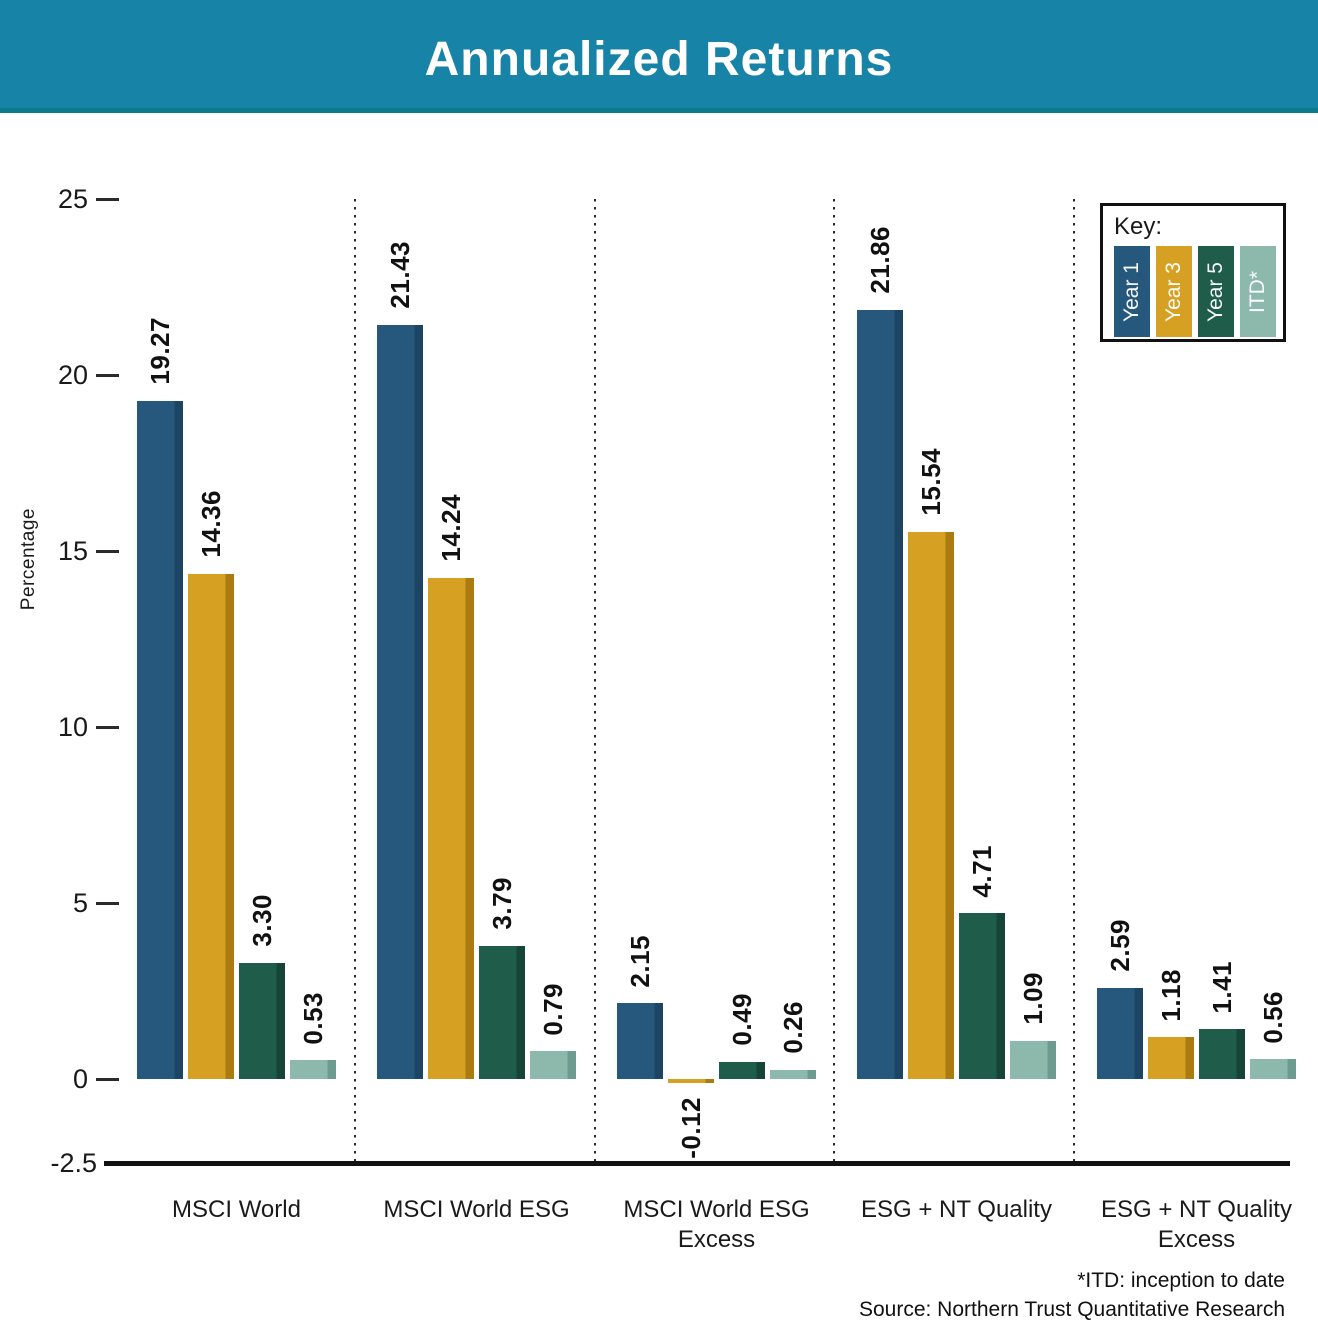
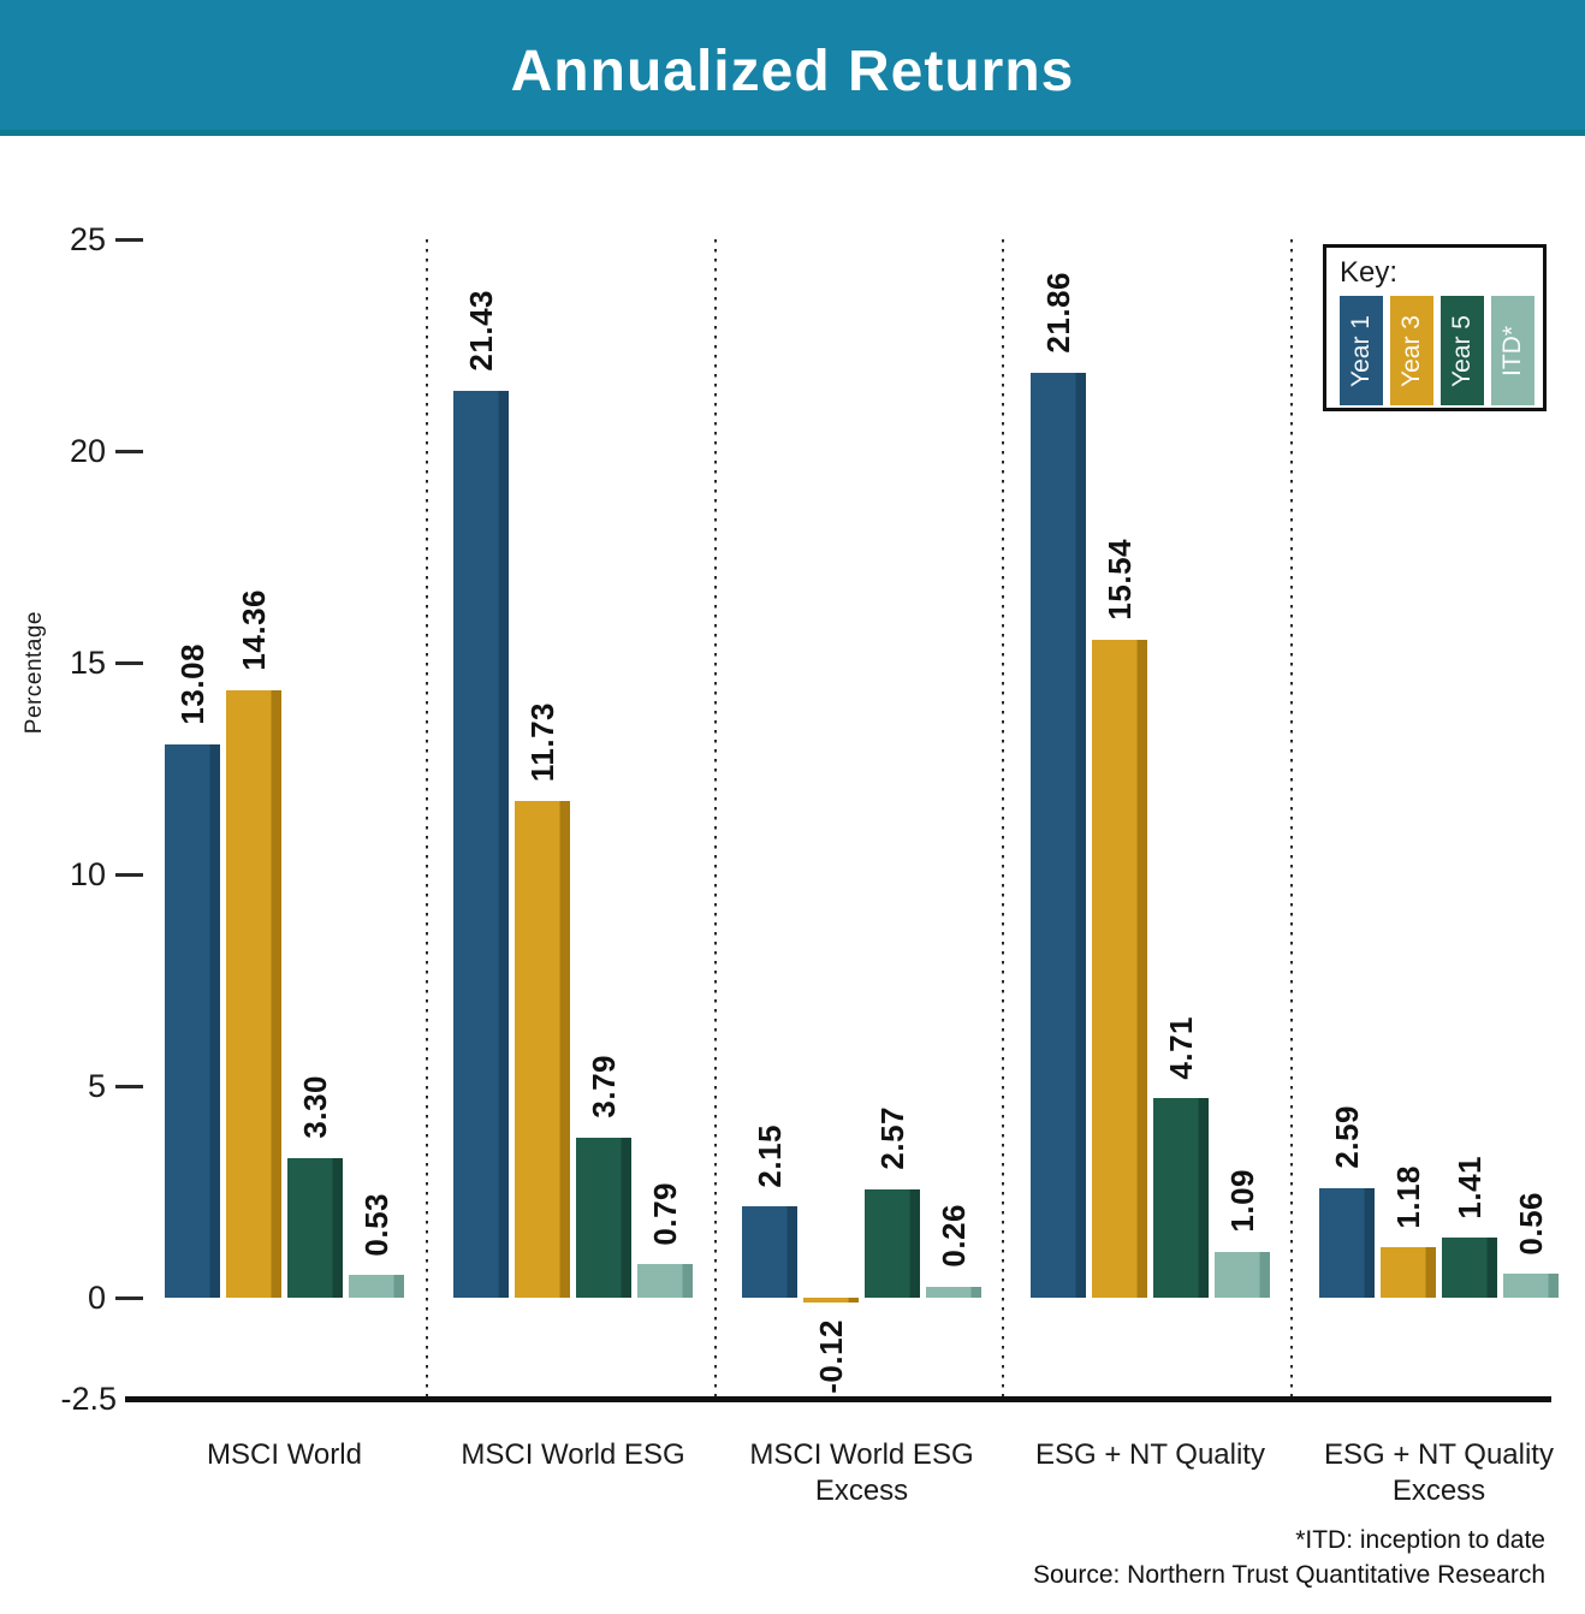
Year 1/MSCI World: 19.27 -> 13.08
Year 3/MSCI World ESG: 14.24 -> 11.73
Year 5/MSCI World ESG Excess: 0.49 -> 2.57
